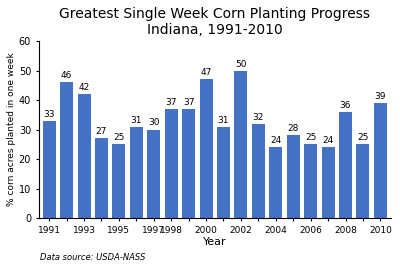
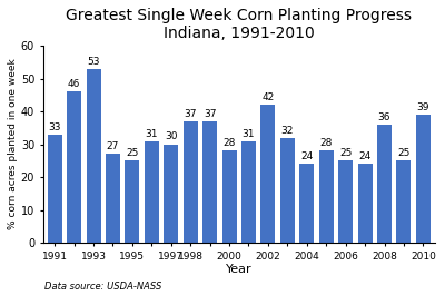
1993: 42 -> 53
2000: 47 -> 28
2002: 50 -> 42
